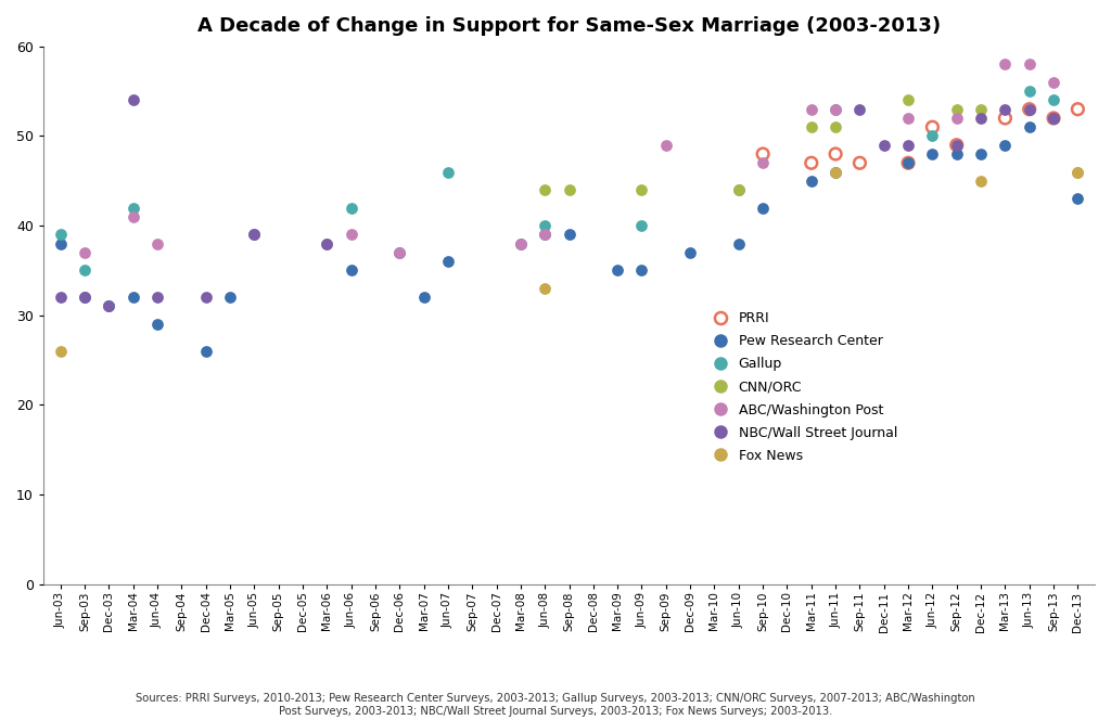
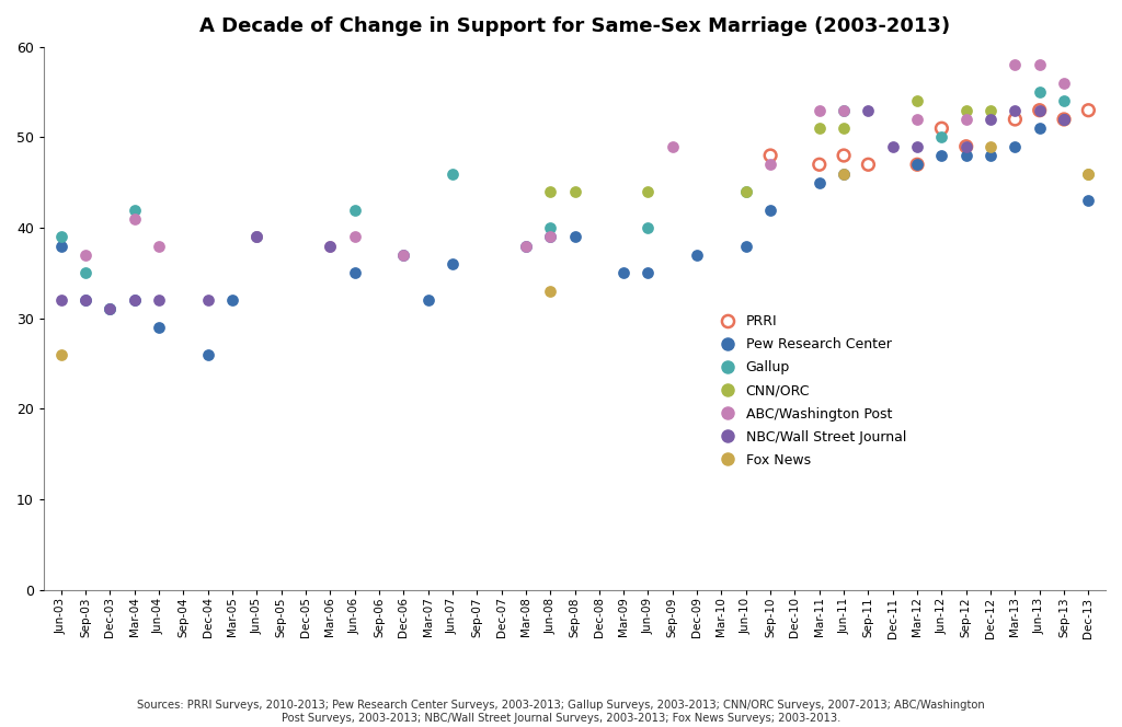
NBC/Wall Street Journal/Mar-04: 54 -> 32
Fox News/Dec-12: 45 -> 49
